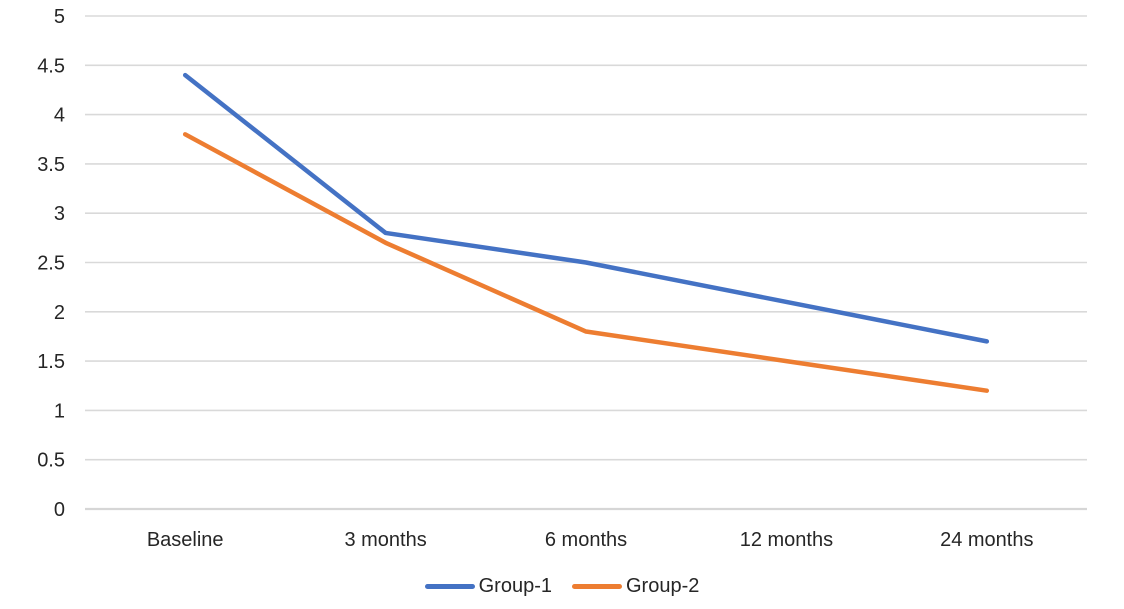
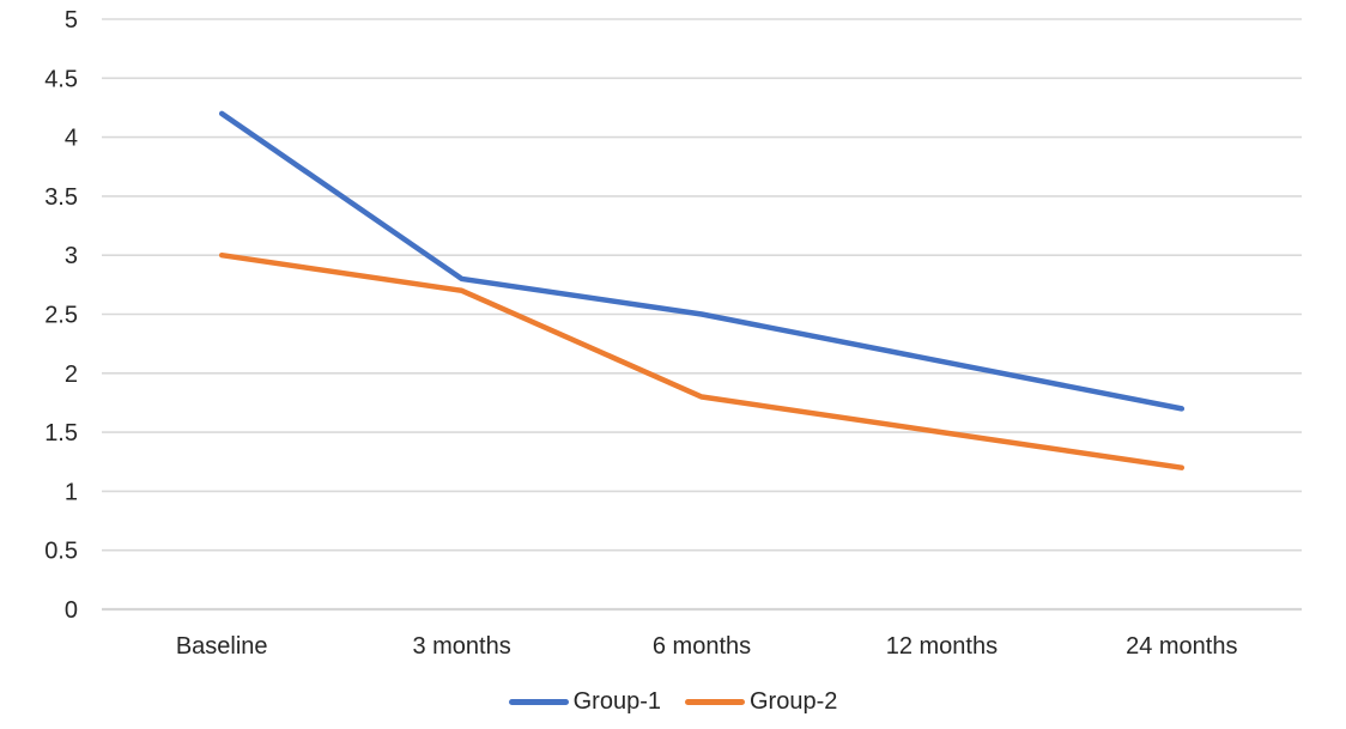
Group-1/Baseline: 4.4 -> 4.2
Group-2/Baseline: 3.8 -> 3.0
